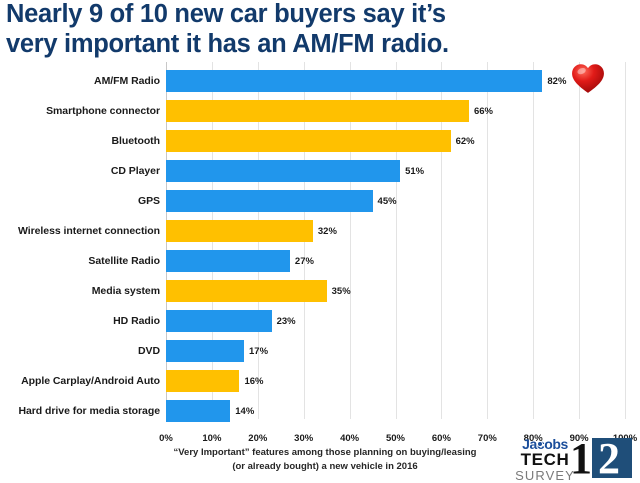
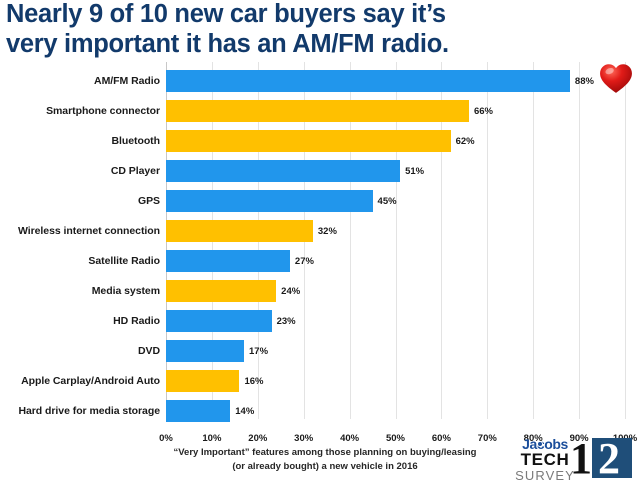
AM/FM Radio: 82% -> 88%
Media system: 35% -> 24%
